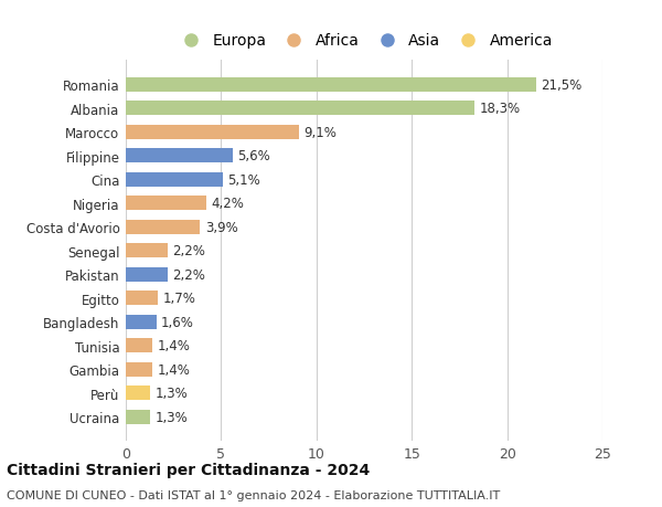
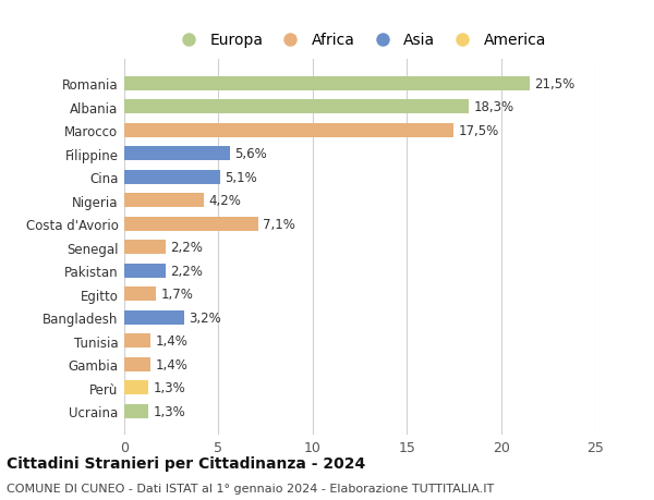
Marocco: 9,1% -> 17,5%
Costa d'Avorio: 3,9% -> 7,1%
Bangladesh: 1,6% -> 3,2%
